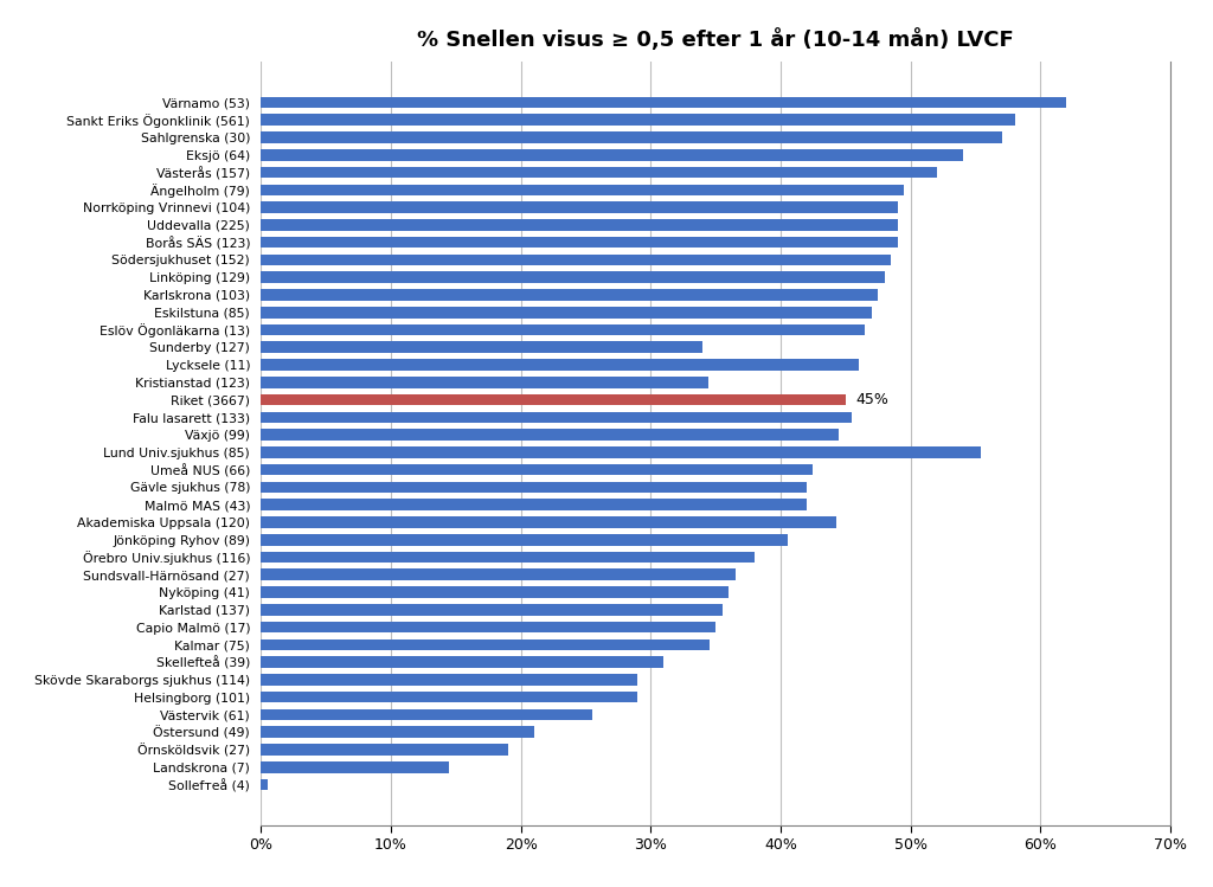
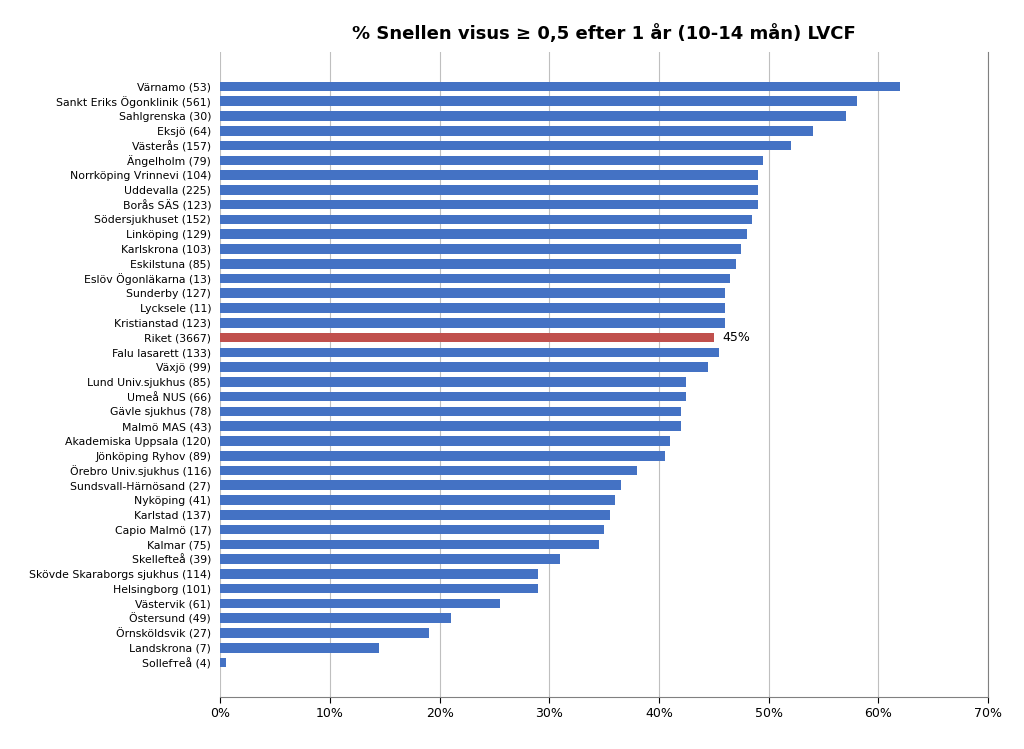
Sunderby (127): 34.0% -> 46.0%
Kristianstad (123): 34.4% -> 46.0%
Lund Univ.sjukhus (85): 55.4% -> 42.5%
Akademiska Uppsala (120): 44.3% -> 41.0%
